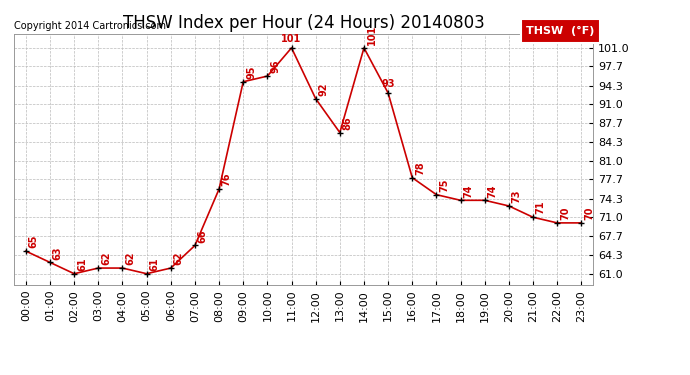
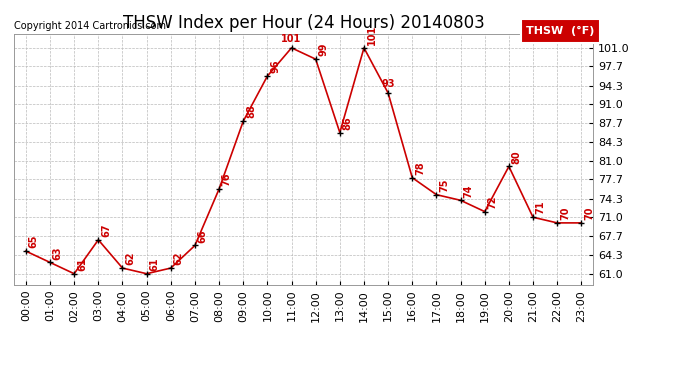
03:00: 62 -> 67
09:00: 95 -> 88
12:00: 92 -> 99
19:00: 74 -> 72
20:00: 73 -> 80
